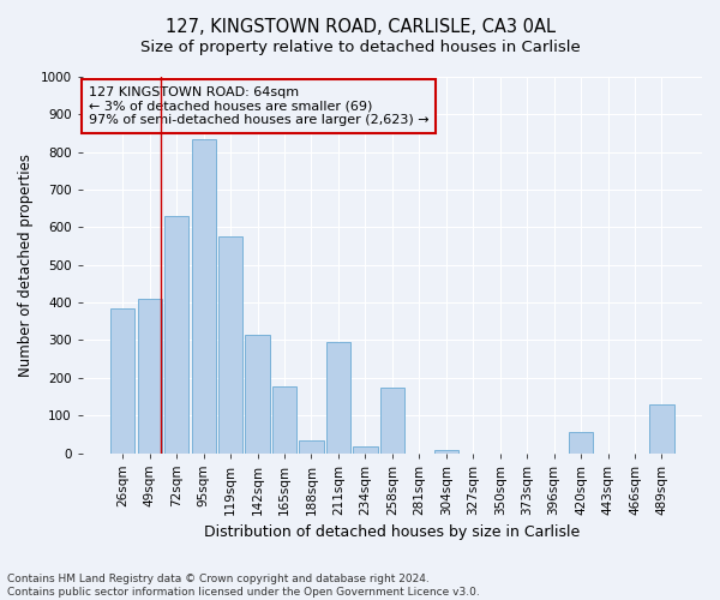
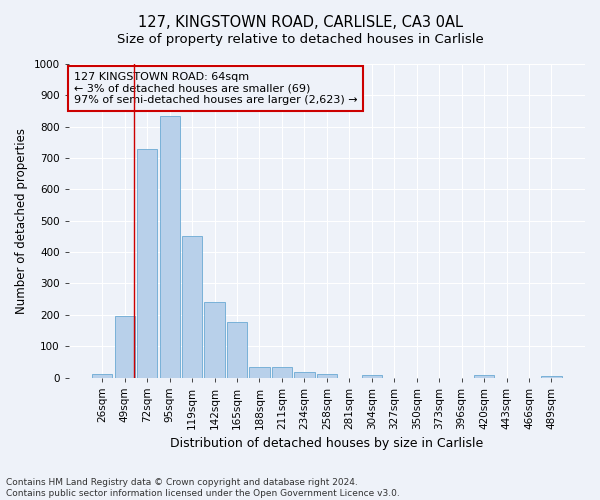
26sqm: 385 -> 10
49sqm: 410 -> 195
72sqm: 630 -> 730
119sqm: 575 -> 450
142sqm: 315 -> 240
211sqm: 295 -> 32
258sqm: 175 -> 12
420sqm: 55 -> 8
489sqm: 130 -> 5
